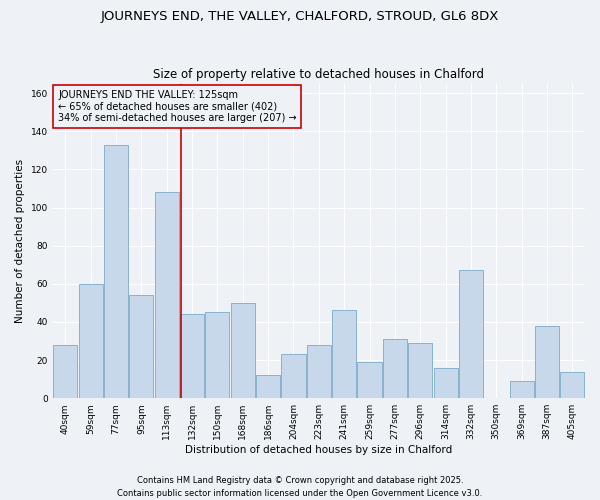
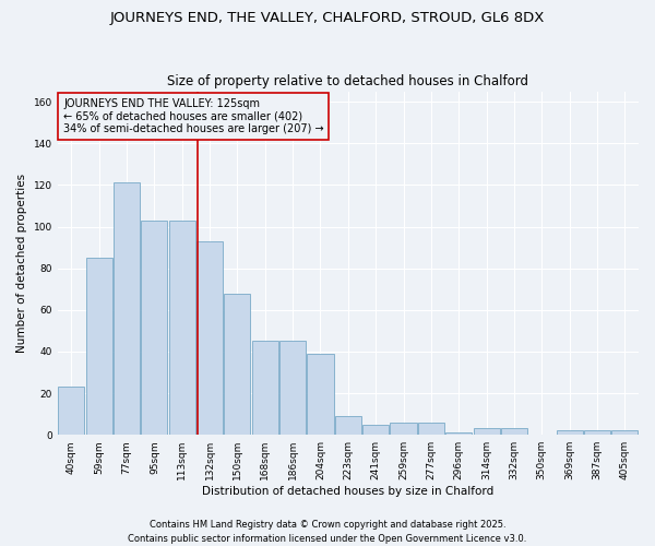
40sqm: 28 -> 23
59sqm: 60 -> 85
77sqm: 133 -> 121
95sqm: 54 -> 103
113sqm: 108 -> 103
132sqm: 44 -> 93
150sqm: 45 -> 68
168sqm: 50 -> 45
186sqm: 12 -> 45
204sqm: 23 -> 39
223sqm: 28 -> 9
241sqm: 46 -> 5
259sqm: 19 -> 6
277sqm: 31 -> 6
296sqm: 29 -> 1
314sqm: 16 -> 3
332sqm: 67 -> 3
369sqm: 9 -> 2
387sqm: 38 -> 2
405sqm: 14 -> 2
